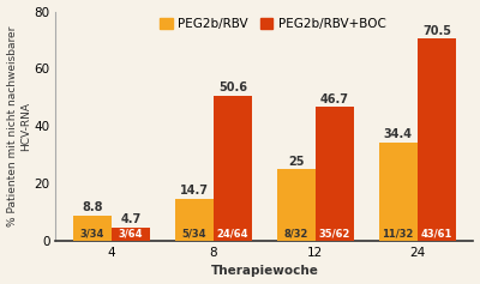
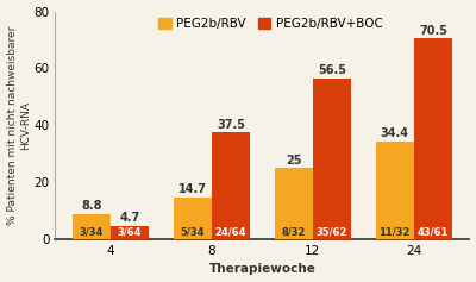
PEG2b/RBV+BOC/8: 50.6 -> 37.5
PEG2b/RBV+BOC/12: 46.7 -> 56.5
